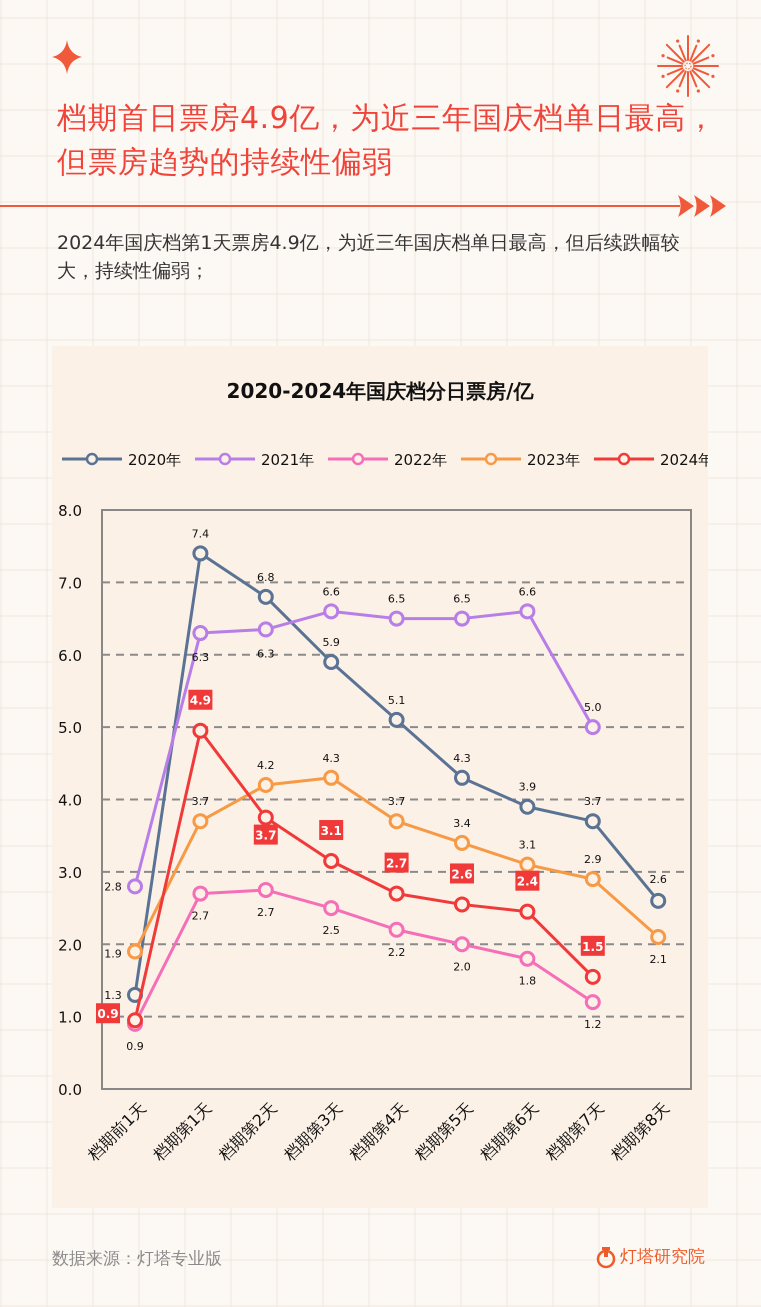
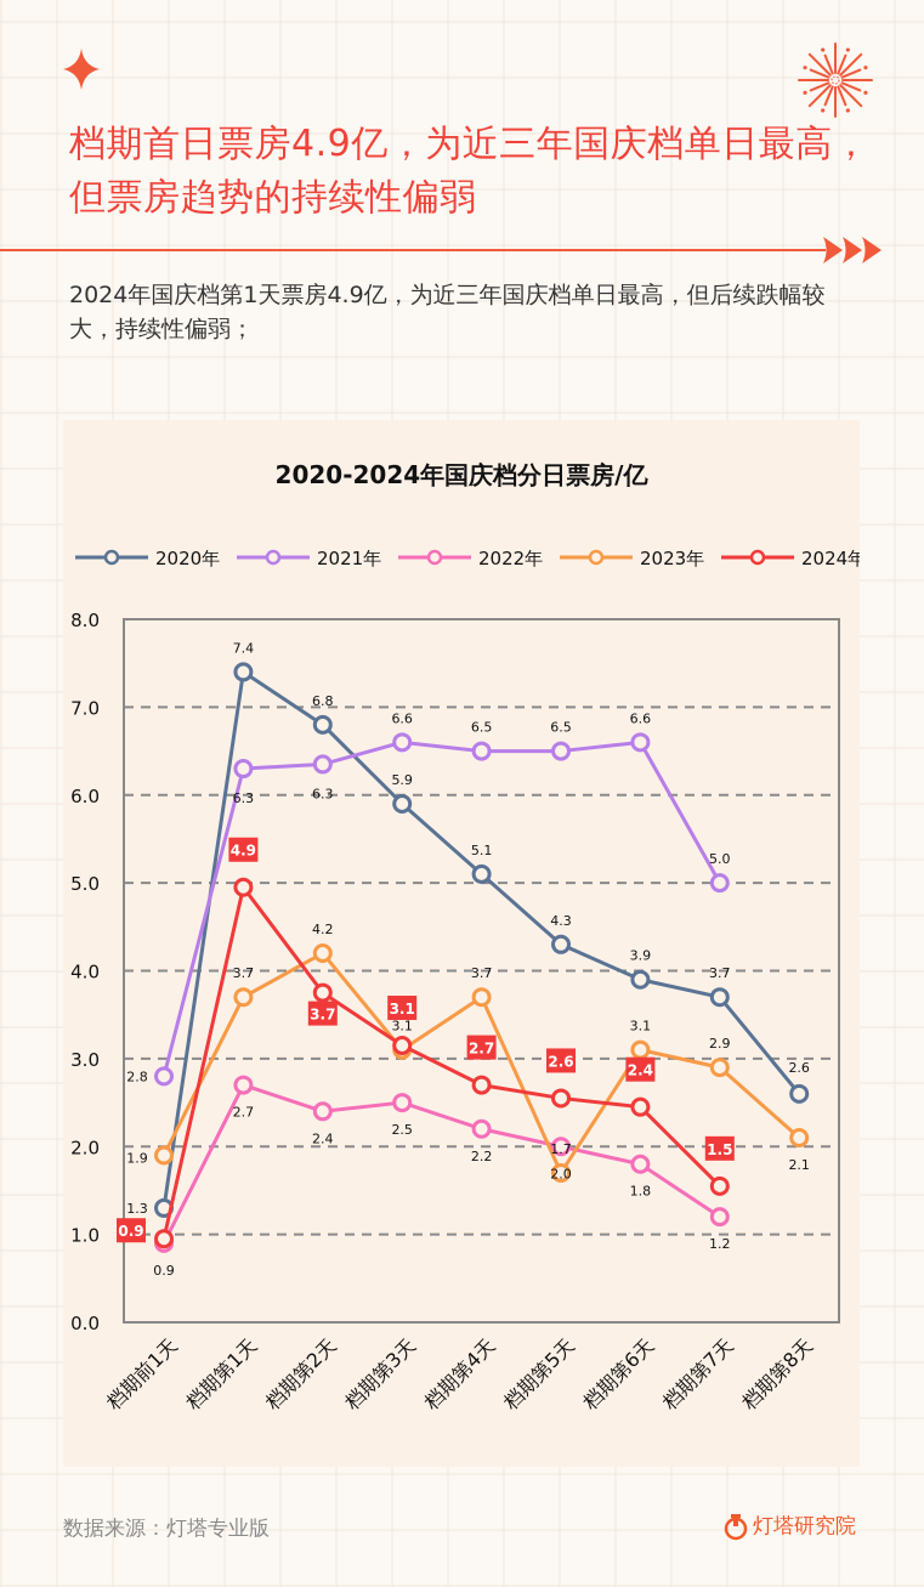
2022年/档期第2天: 2.7 -> 2.4
2023年/档期第3天: 4.3 -> 3.1
2023年/档期第5天: 3.4 -> 1.7
